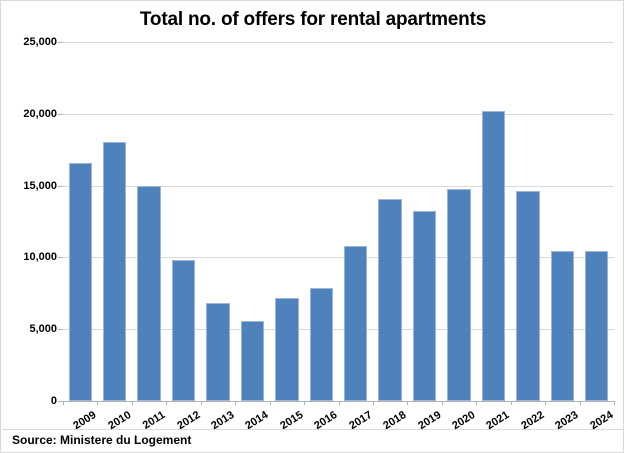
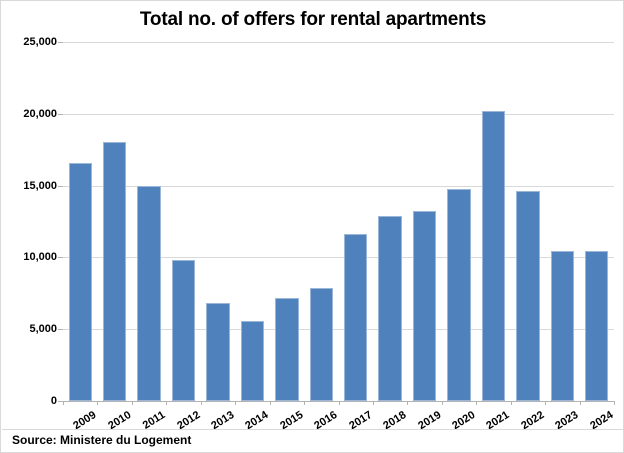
2017: 10800 -> 11600
2018: 14100 -> 12900
